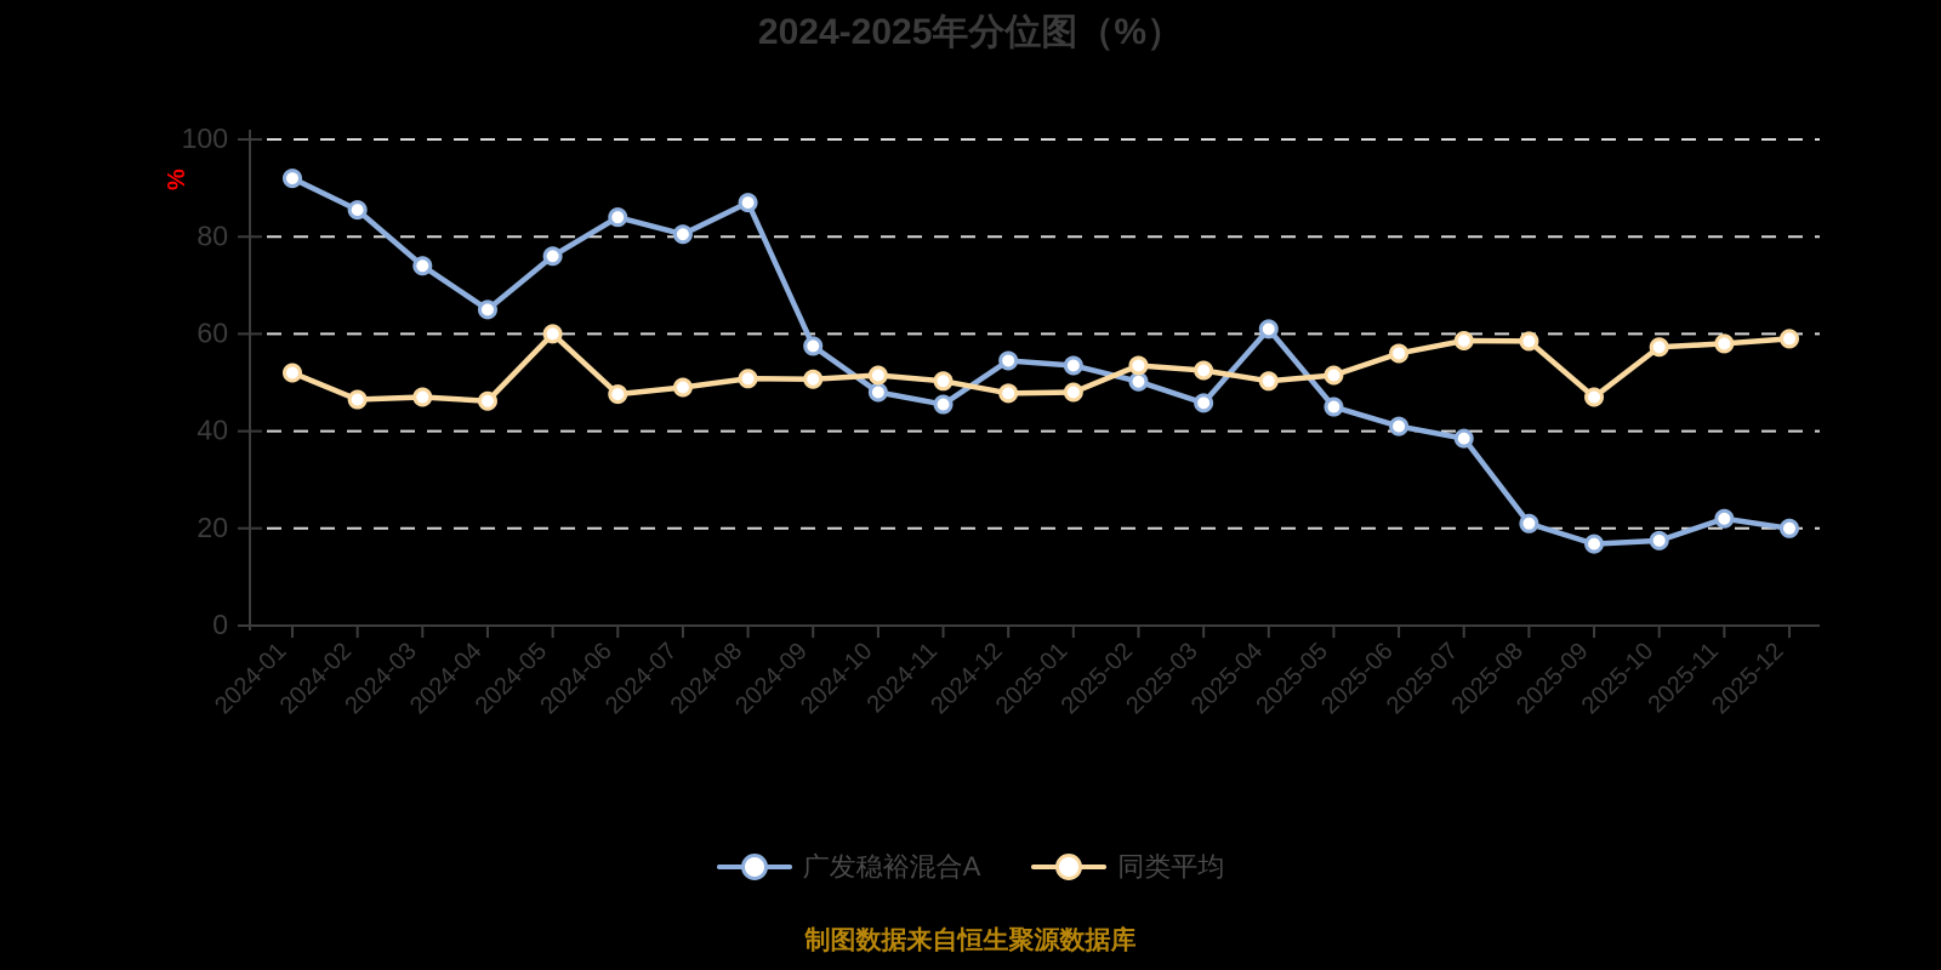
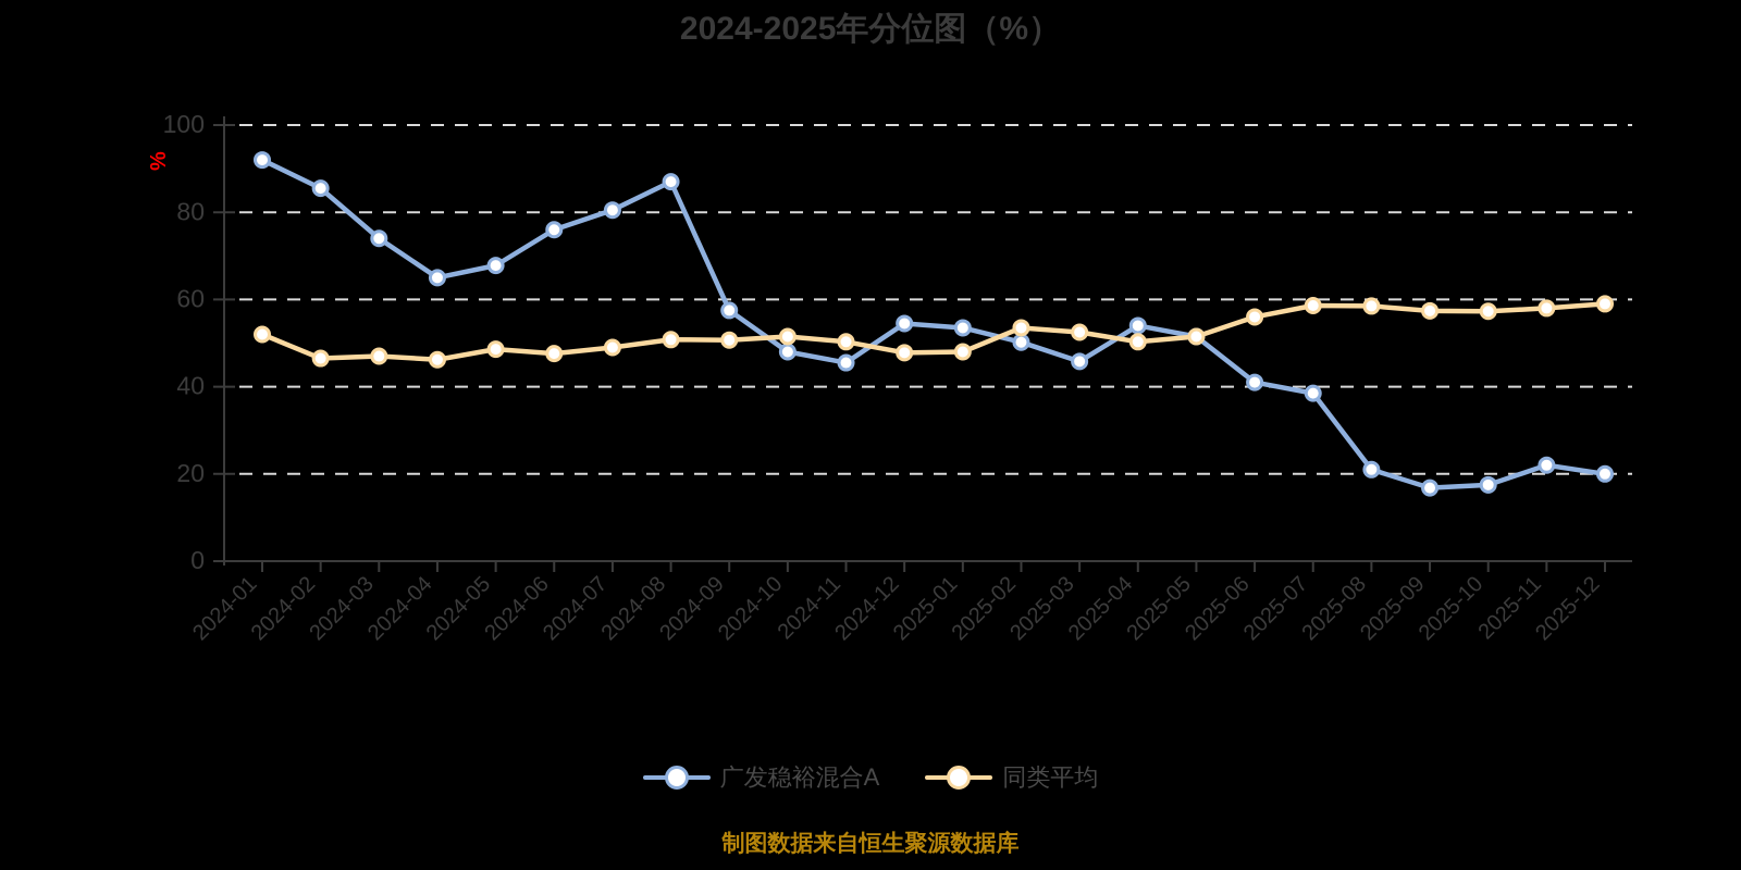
广发稳裕混合A/2024-05: 76 -> 68
同类平均/2024-05: 60 -> 49
广发稳裕混合A/2024-06: 84 -> 76
广发稳裕混合A/2025-04: 61 -> 54
广发稳裕混合A/2025-05: 45 -> 52
同类平均/2025-09: 47 -> 57
